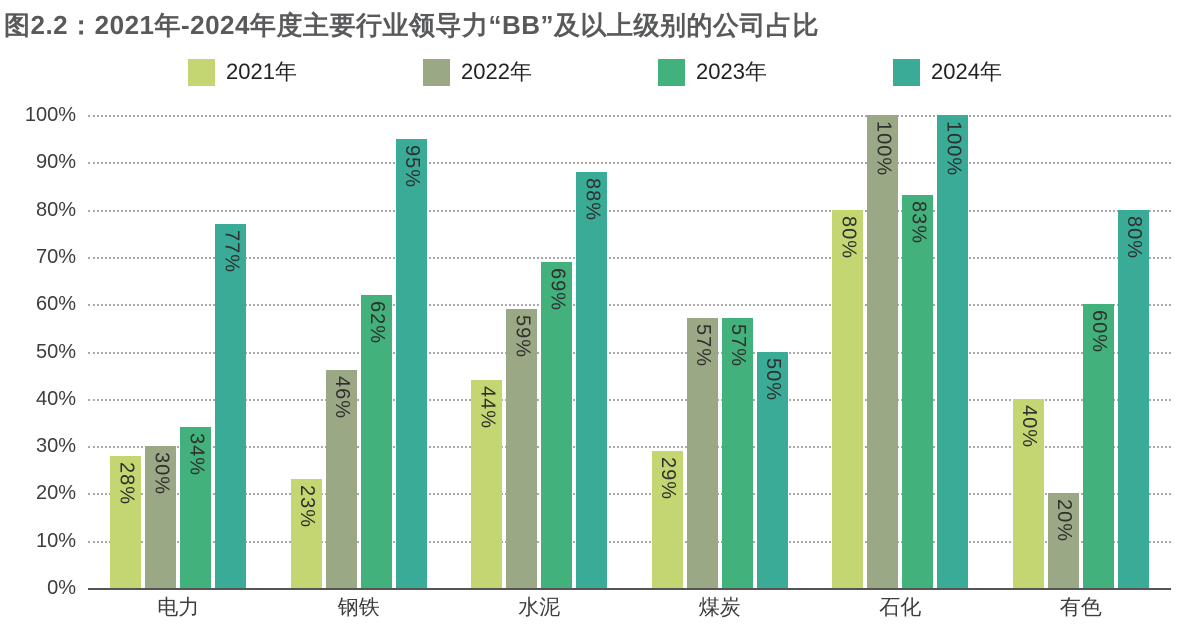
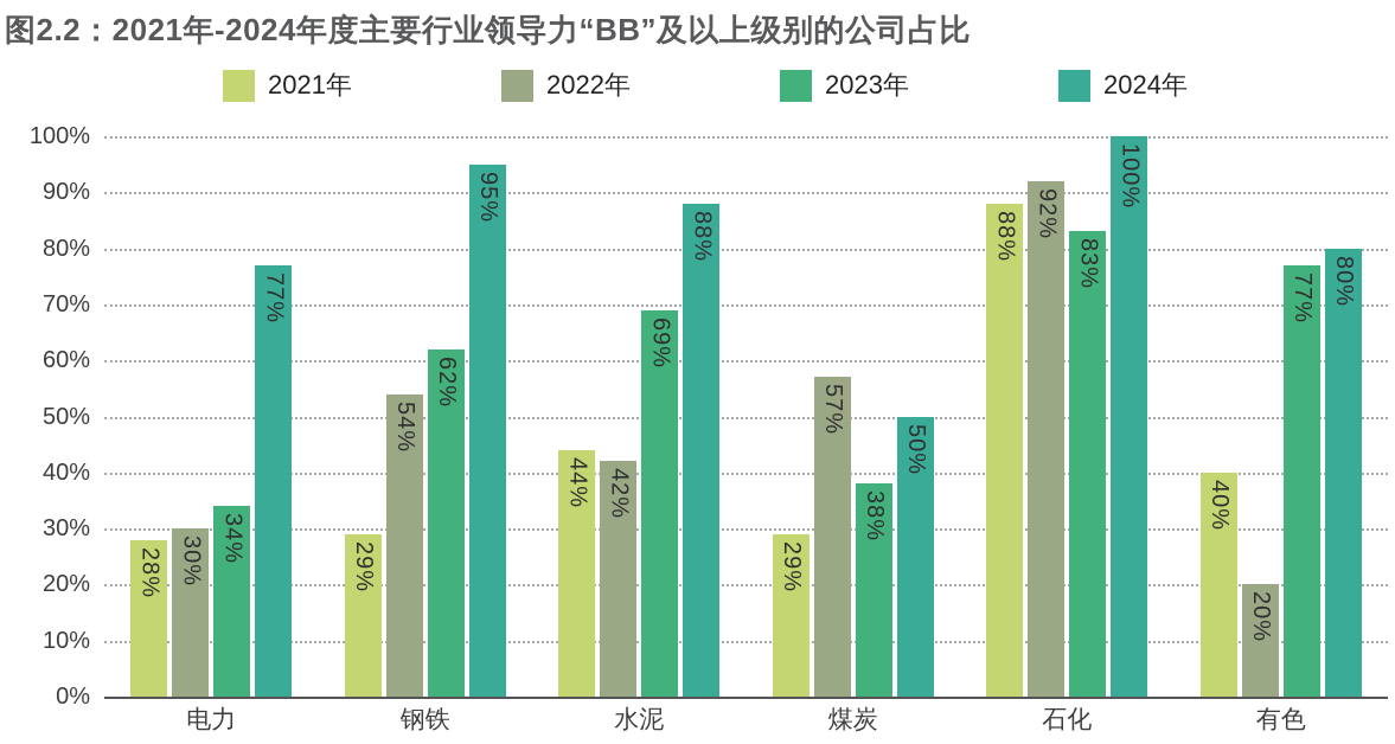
2021年/钢铁: 23% -> 29%
2022年/钢铁: 46% -> 54%
2022年/水泥: 59% -> 42%
2023年/煤炭: 57% -> 38%
2021年/石化: 80% -> 88%
2022年/石化: 100% -> 92%
2023年/有色: 60% -> 77%
